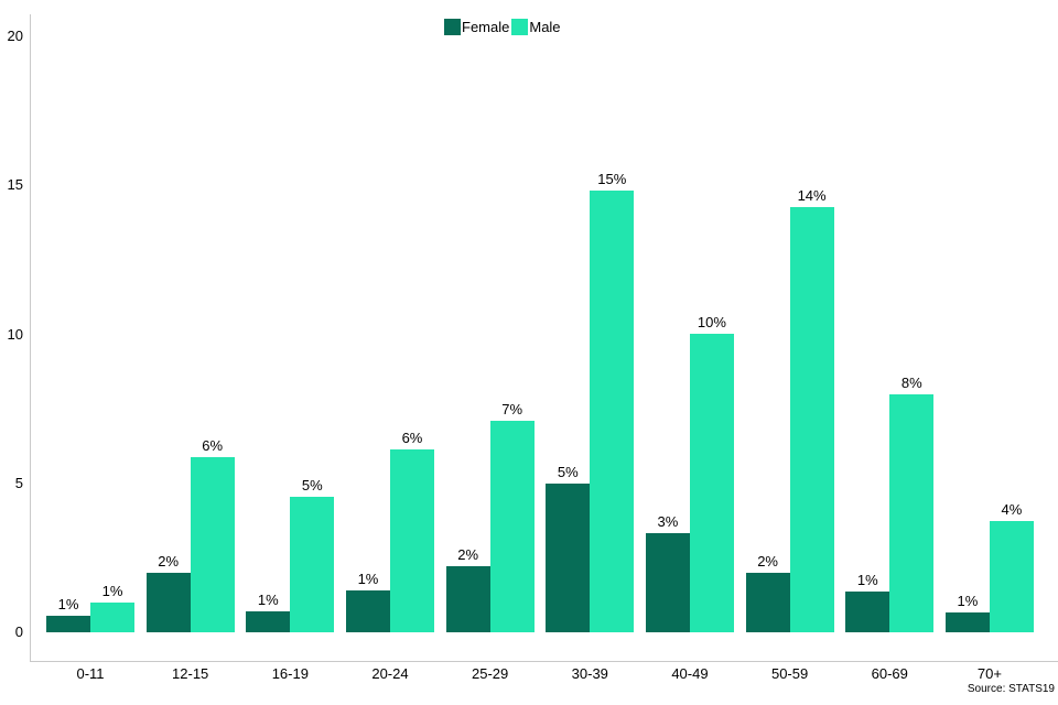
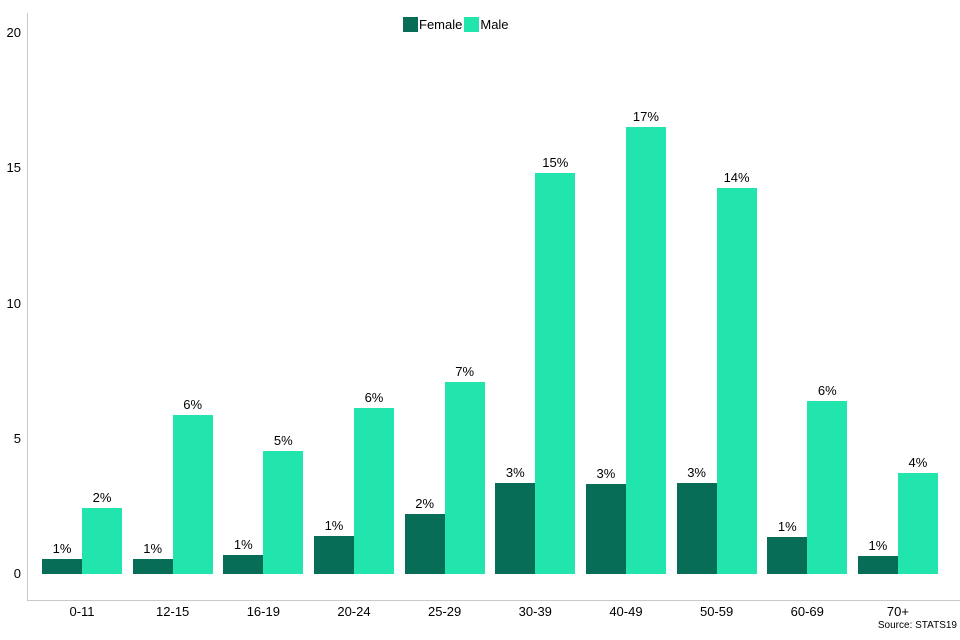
Male/0-11: 1% -> 2%
Female/12-15: 2% -> 1%
Female/30-39: 5% -> 3%
Male/40-49: 10% -> 17%
Female/50-59: 2% -> 3%
Male/60-69: 8% -> 6%
